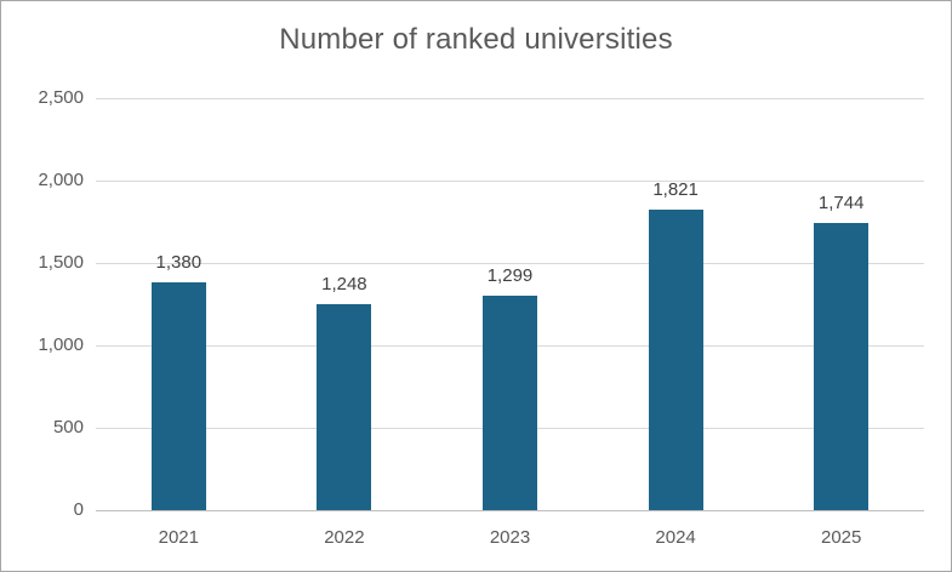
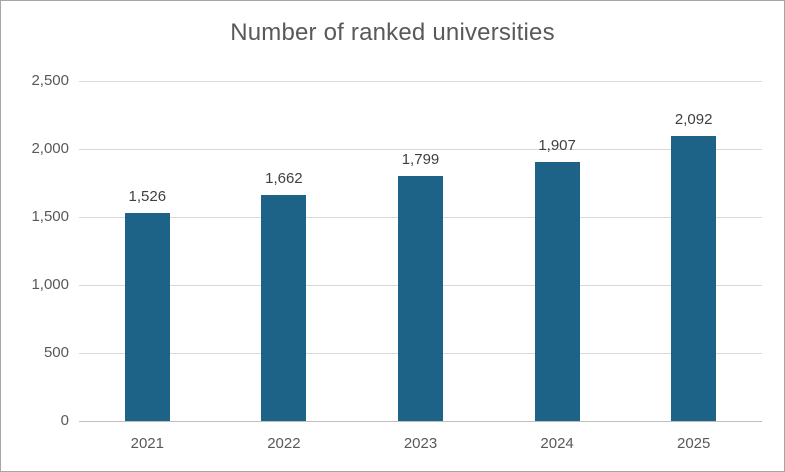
2021: 1,380 -> 1,526
2022: 1,248 -> 1,662
2023: 1,299 -> 1,799
2024: 1,821 -> 1,907
2025: 1,744 -> 2,092
